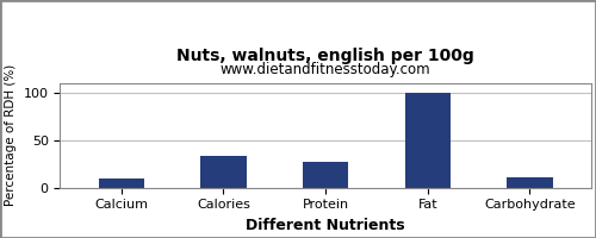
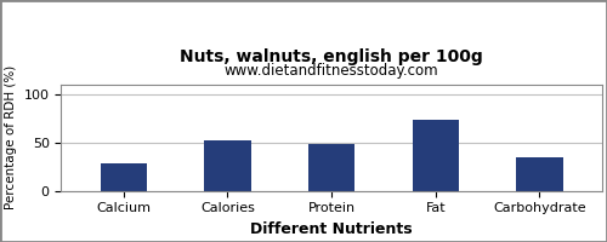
Calcium: 10 -> 28
Calories: 33 -> 52
Protein: 27 -> 48
Fat: 100 -> 74
Carbohydrate: 11 -> 34
